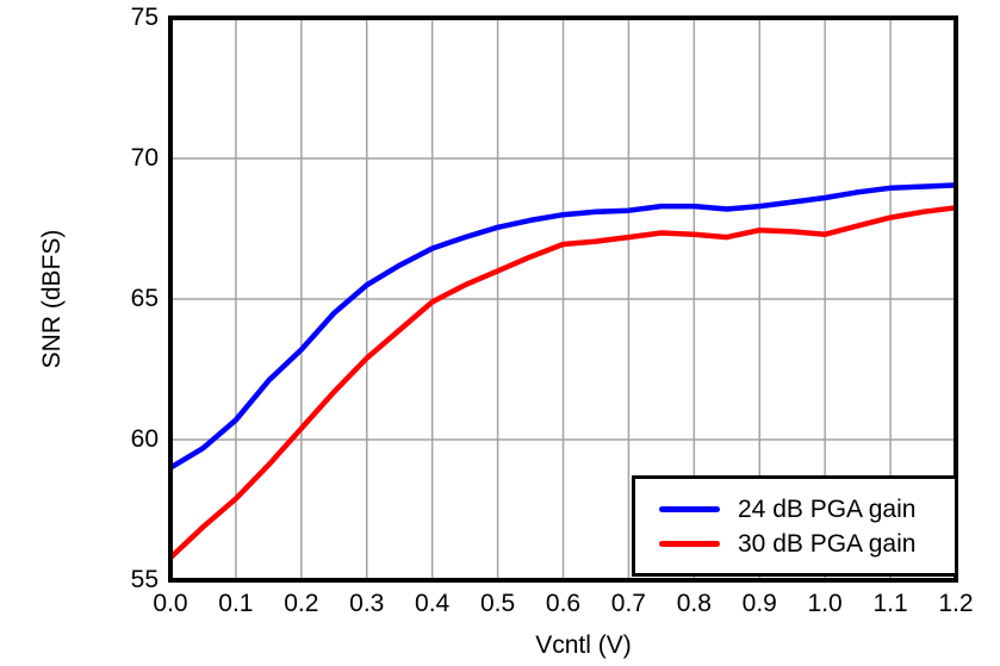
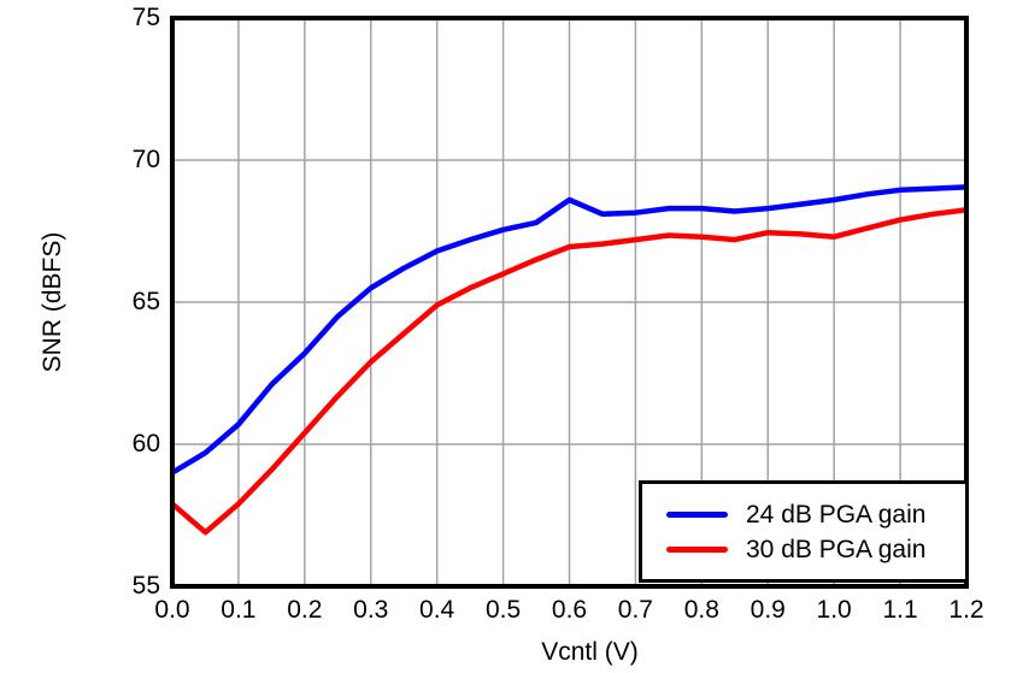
30 dB PGA gain/0.0: 55.8 -> 57.9
24 dB PGA gain/0.6: 68.0 -> 68.6
